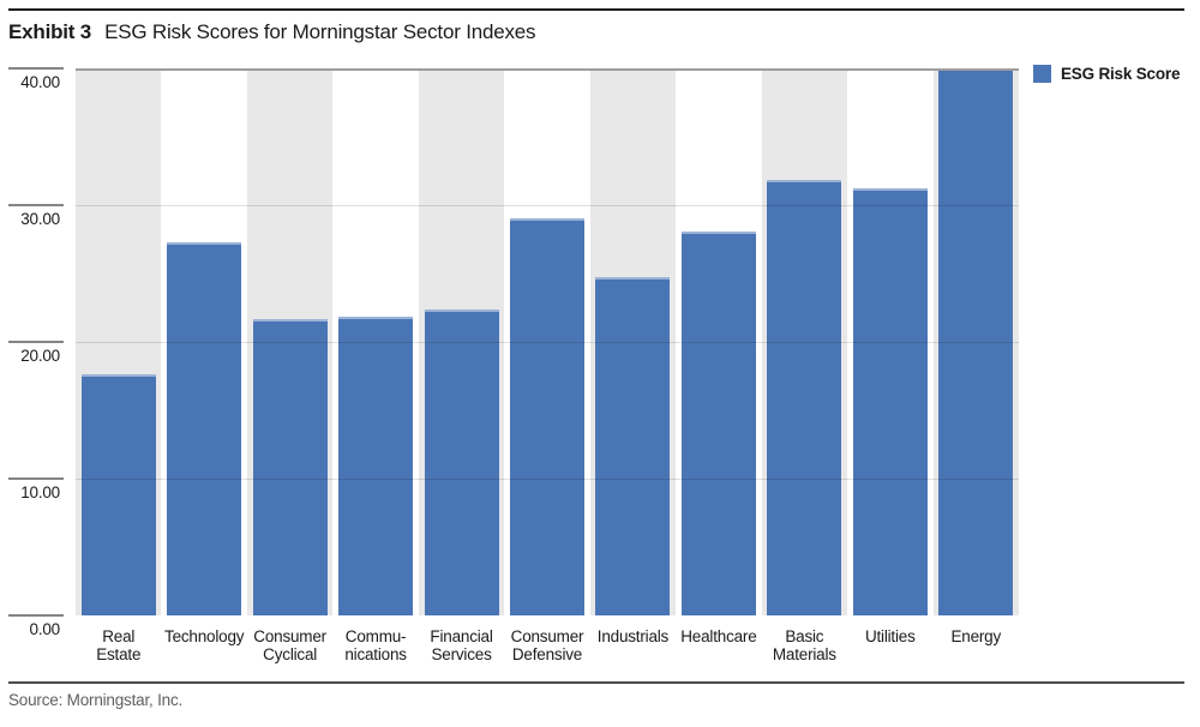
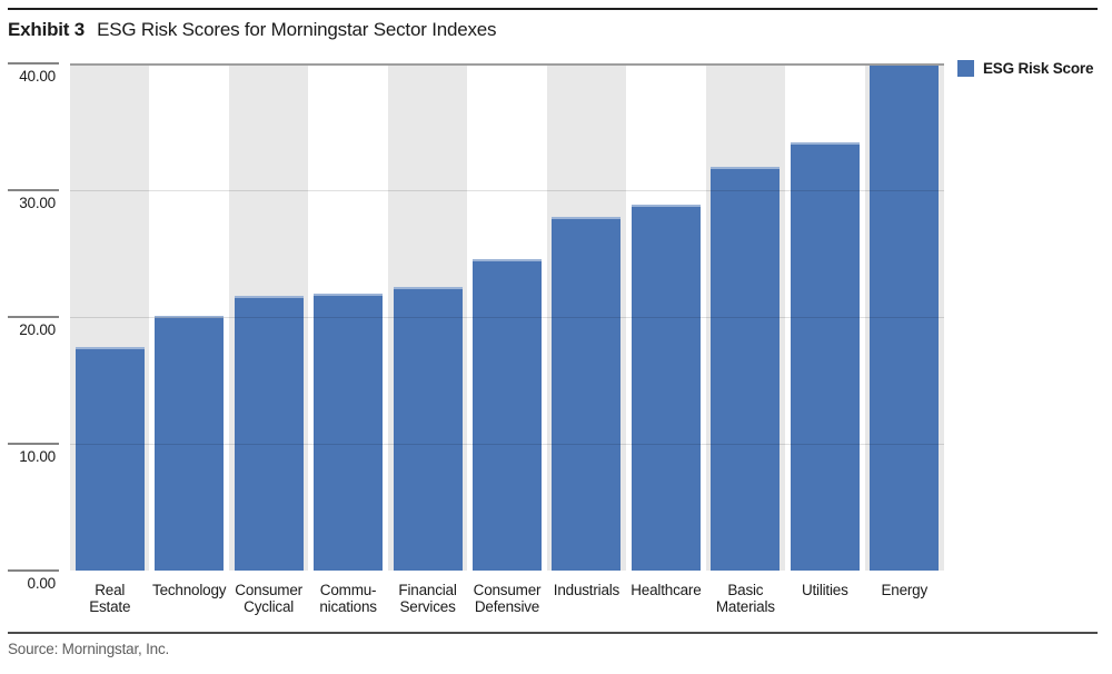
Technology: 27.3 -> 20.1
Consumer Defensive: 29.0 -> 24.6
Industrials: 24.7 -> 27.9
Healthcare: 28.1 -> 28.9
Utilities: 31.2 -> 33.8
